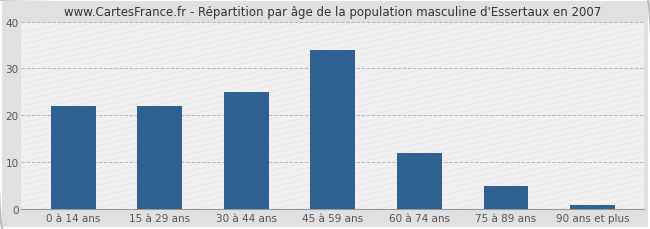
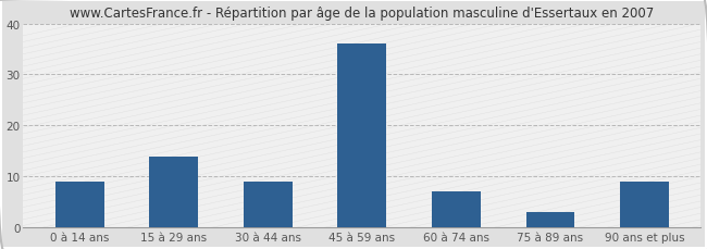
0 à 14 ans: 22 -> 9
15 à 29 ans: 22 -> 14
30 à 44 ans: 25 -> 9
45 à 59 ans: 34 -> 36
60 à 74 ans: 12 -> 7
75 à 89 ans: 5 -> 3
90 ans et plus: 1 -> 9
